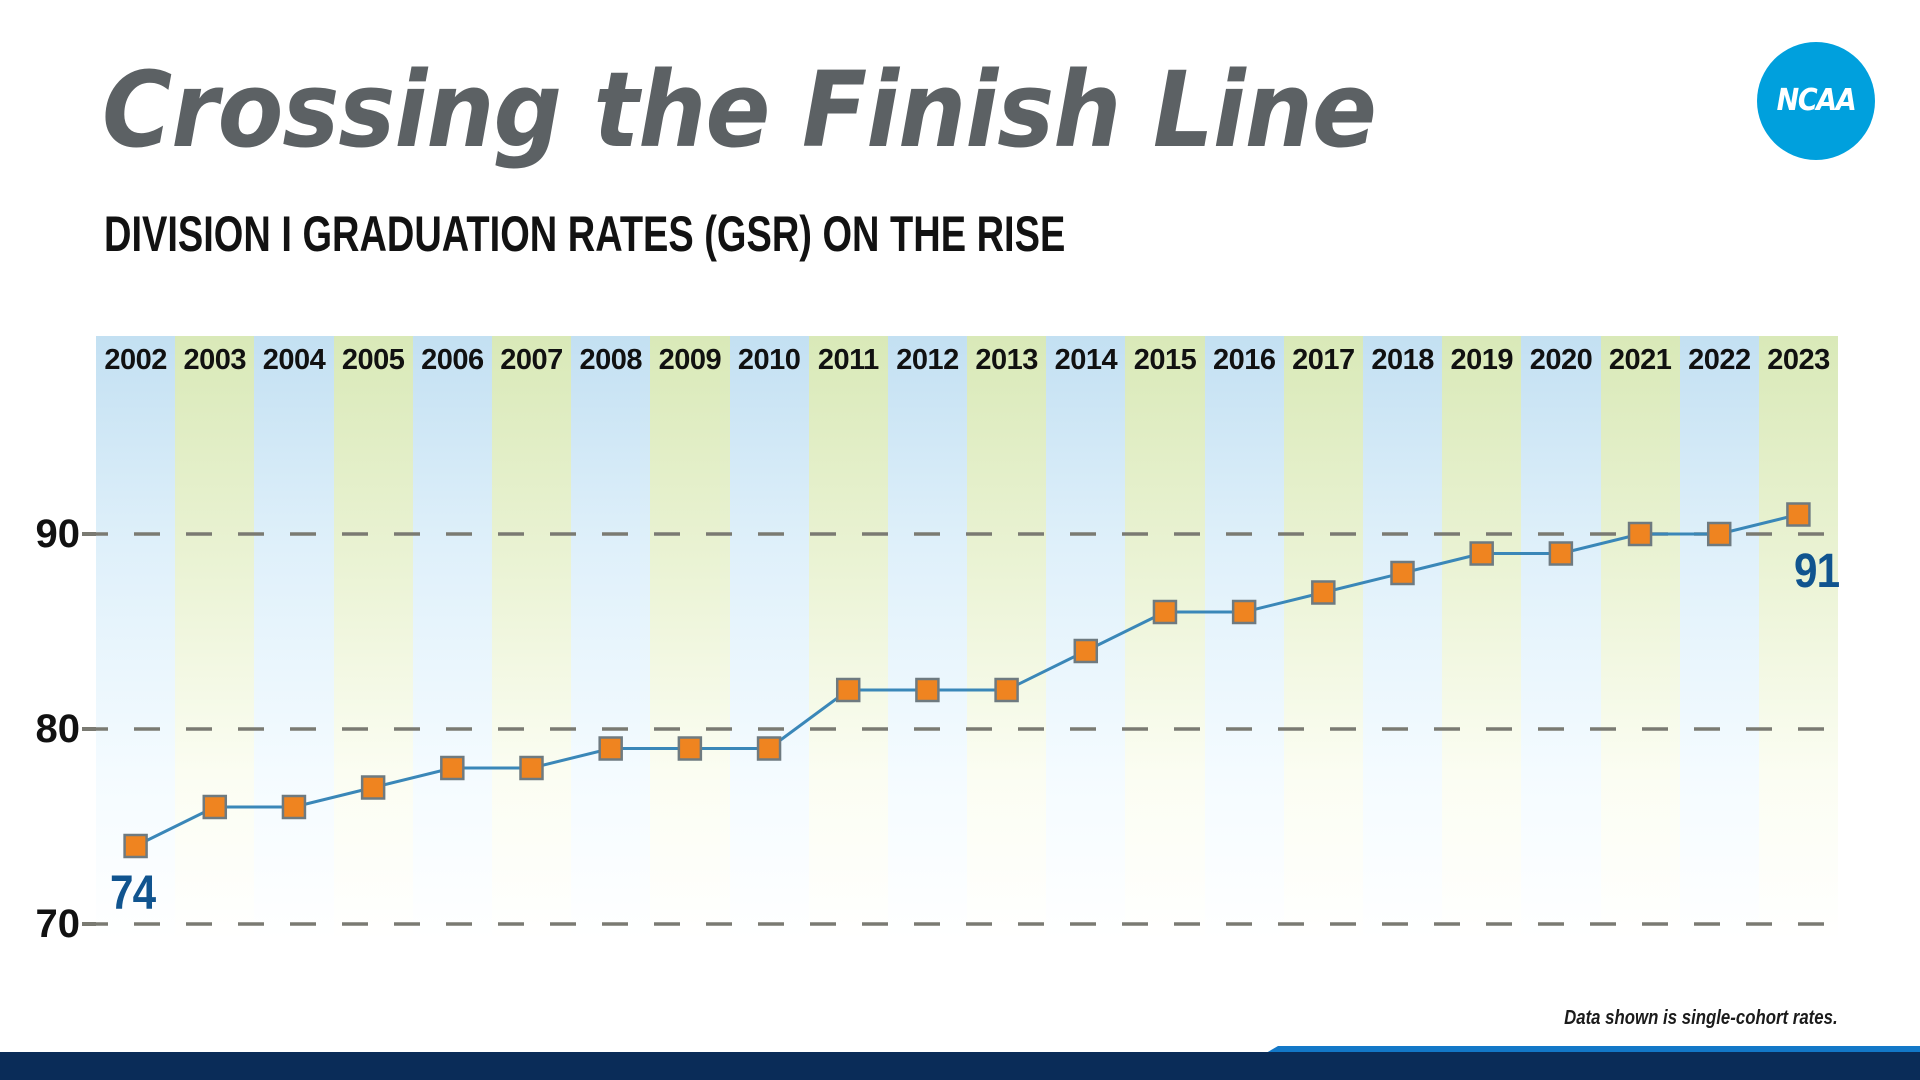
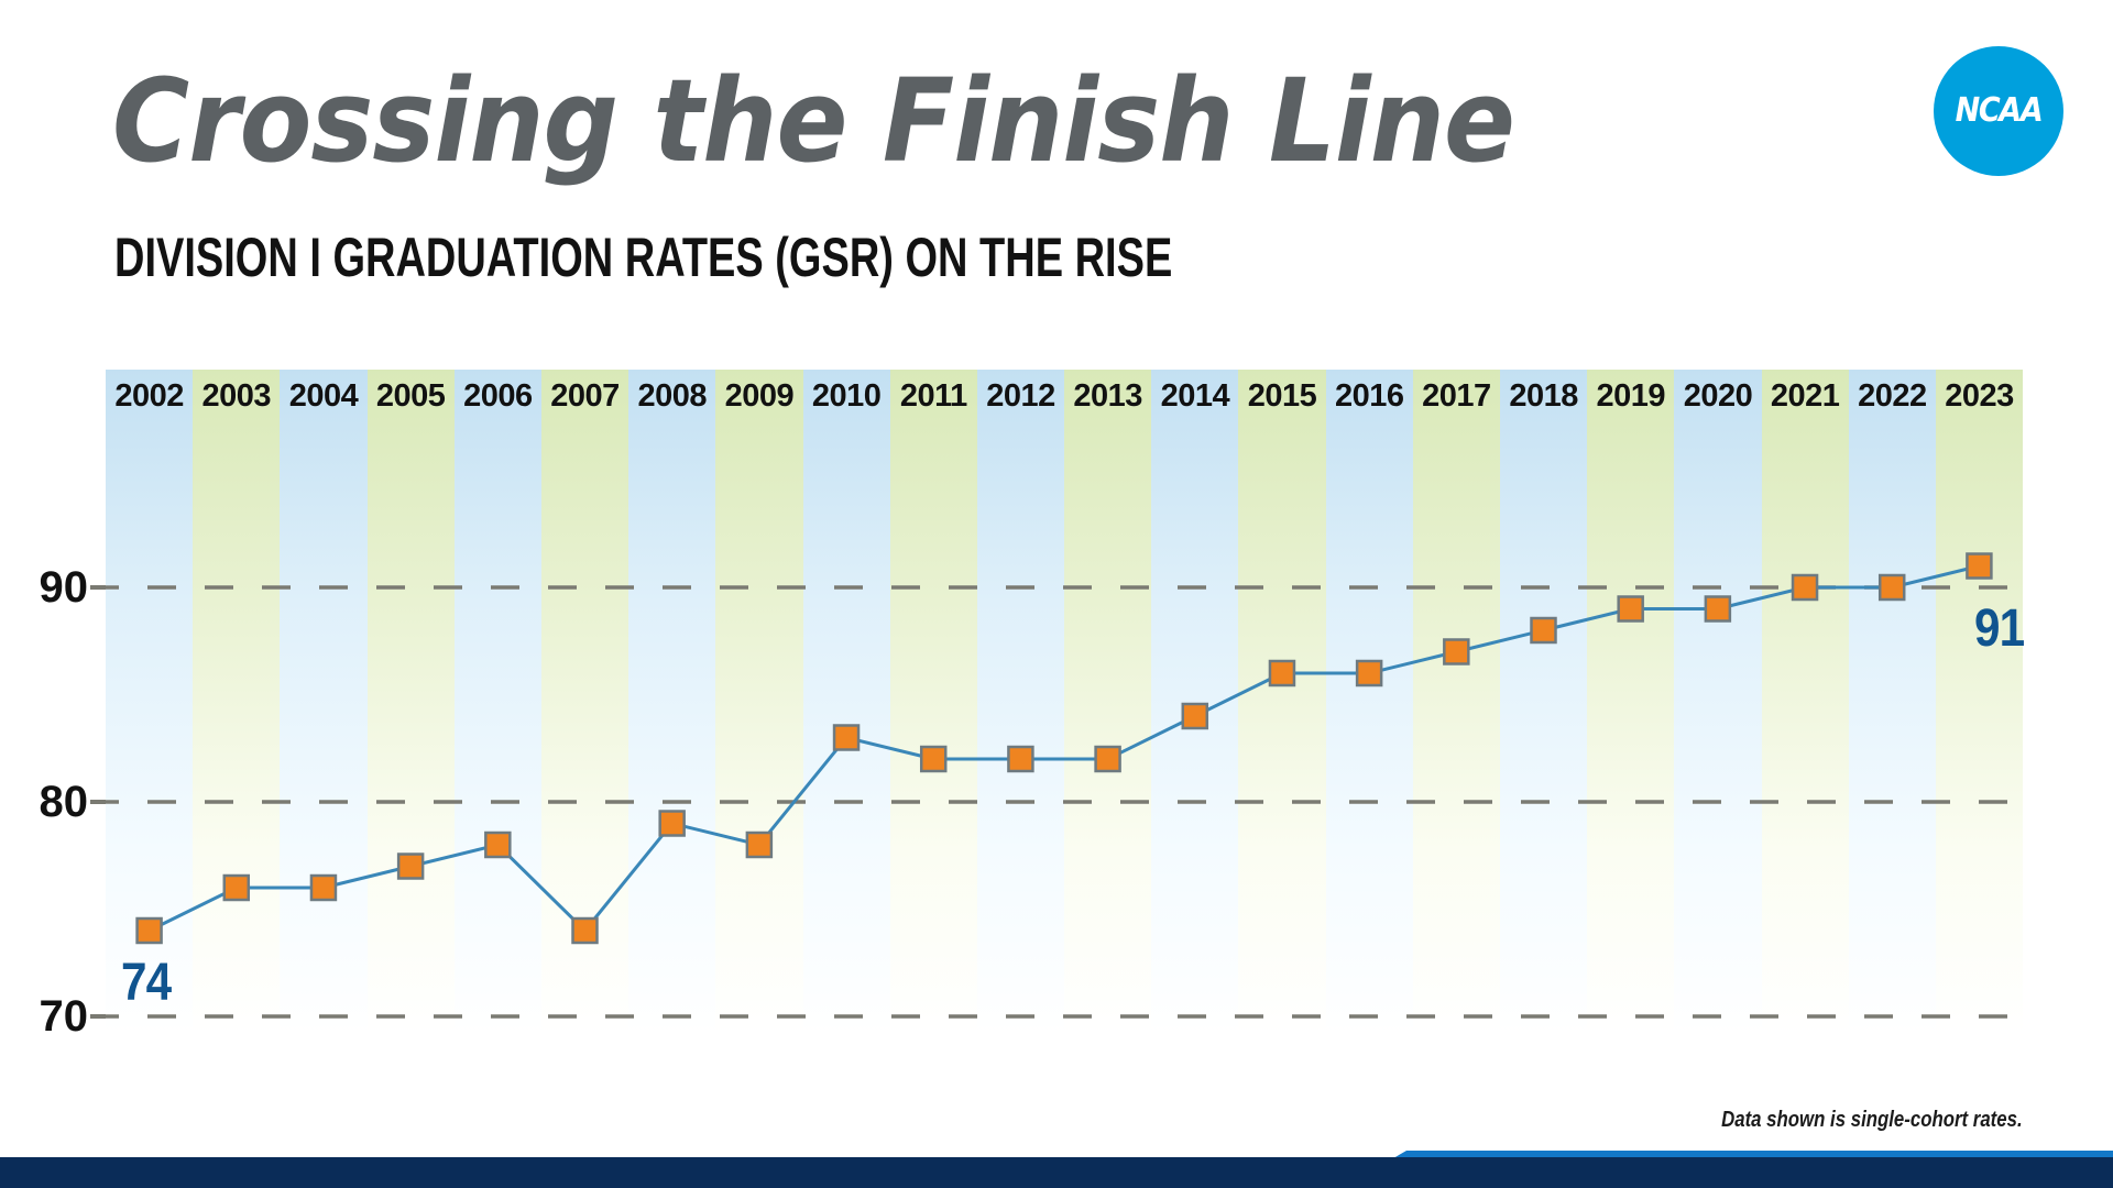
2007: 78 -> 74
2009: 79 -> 78
2010: 79 -> 83
